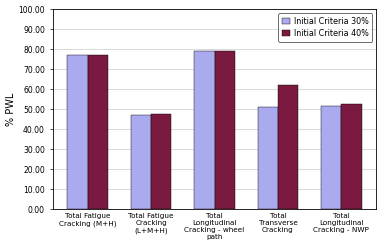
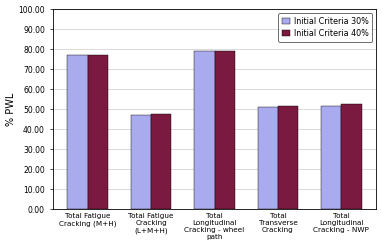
Initial Criteria 40%/Total Transverse Cracking: 62.0 -> 51.5
